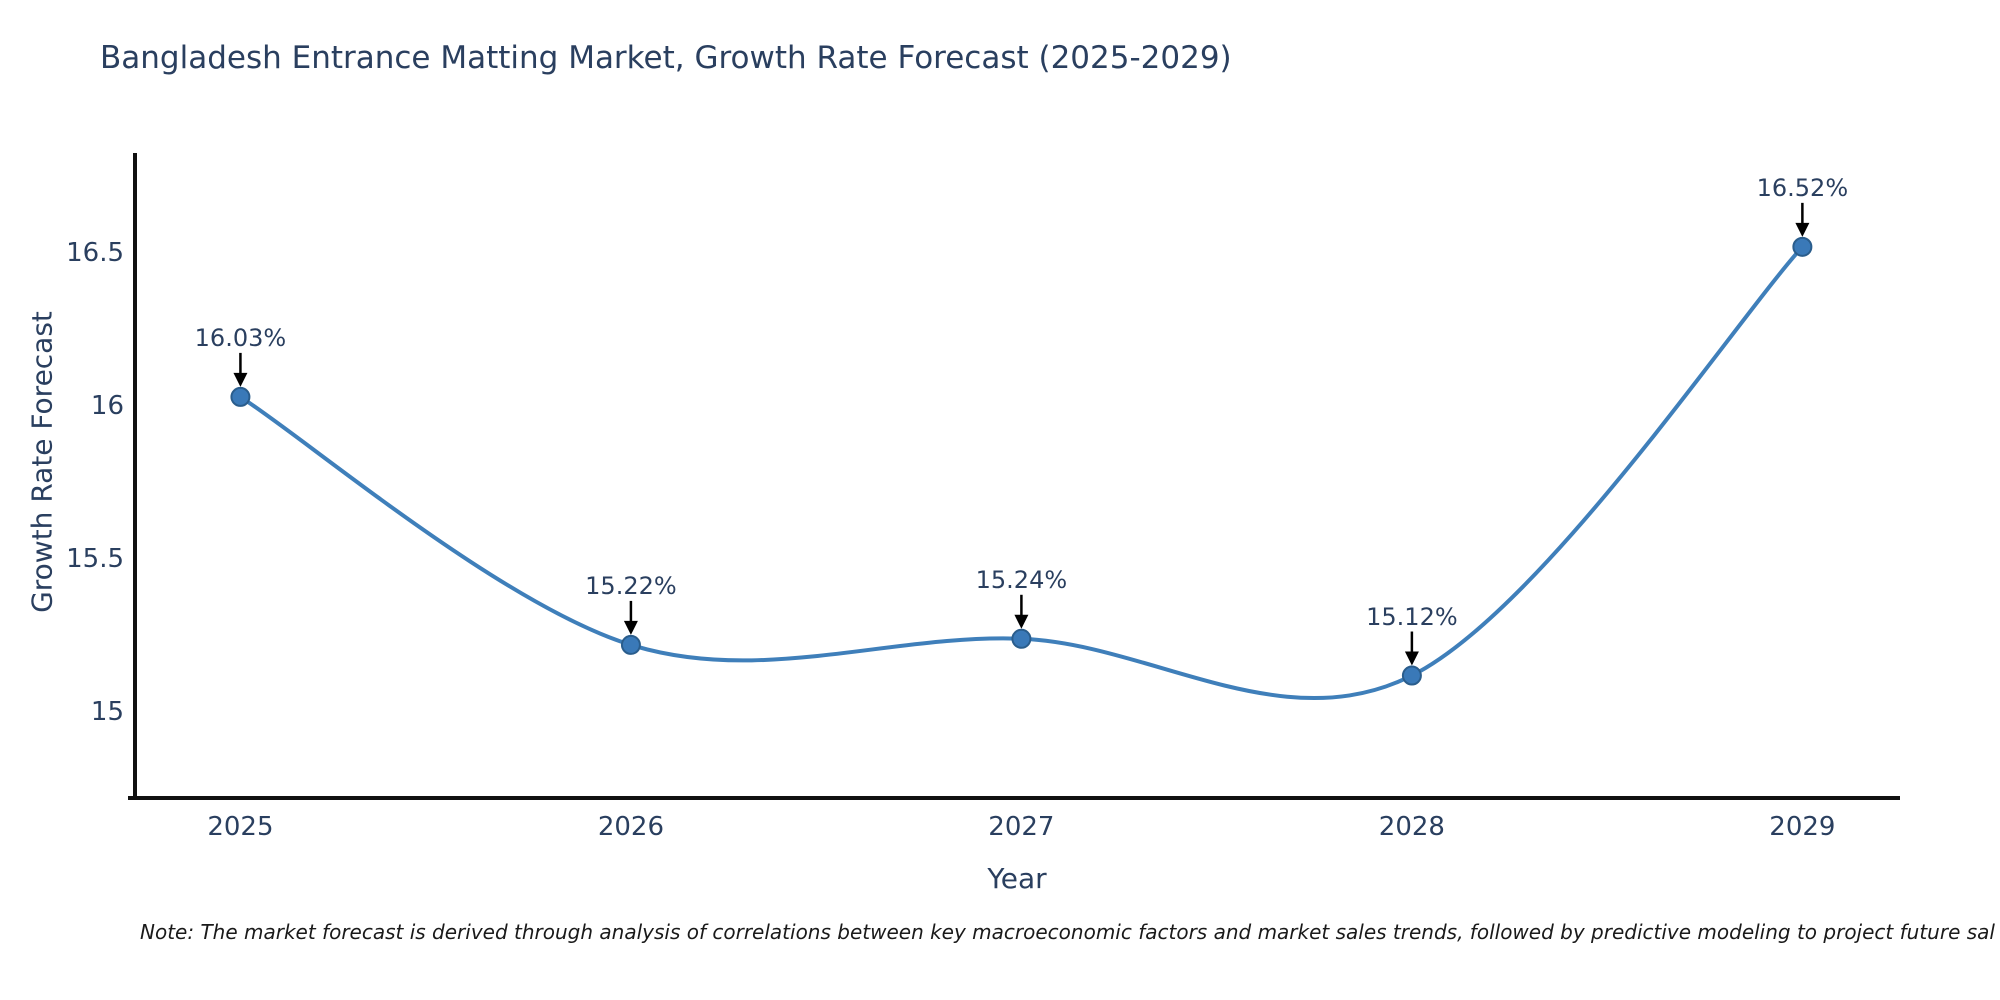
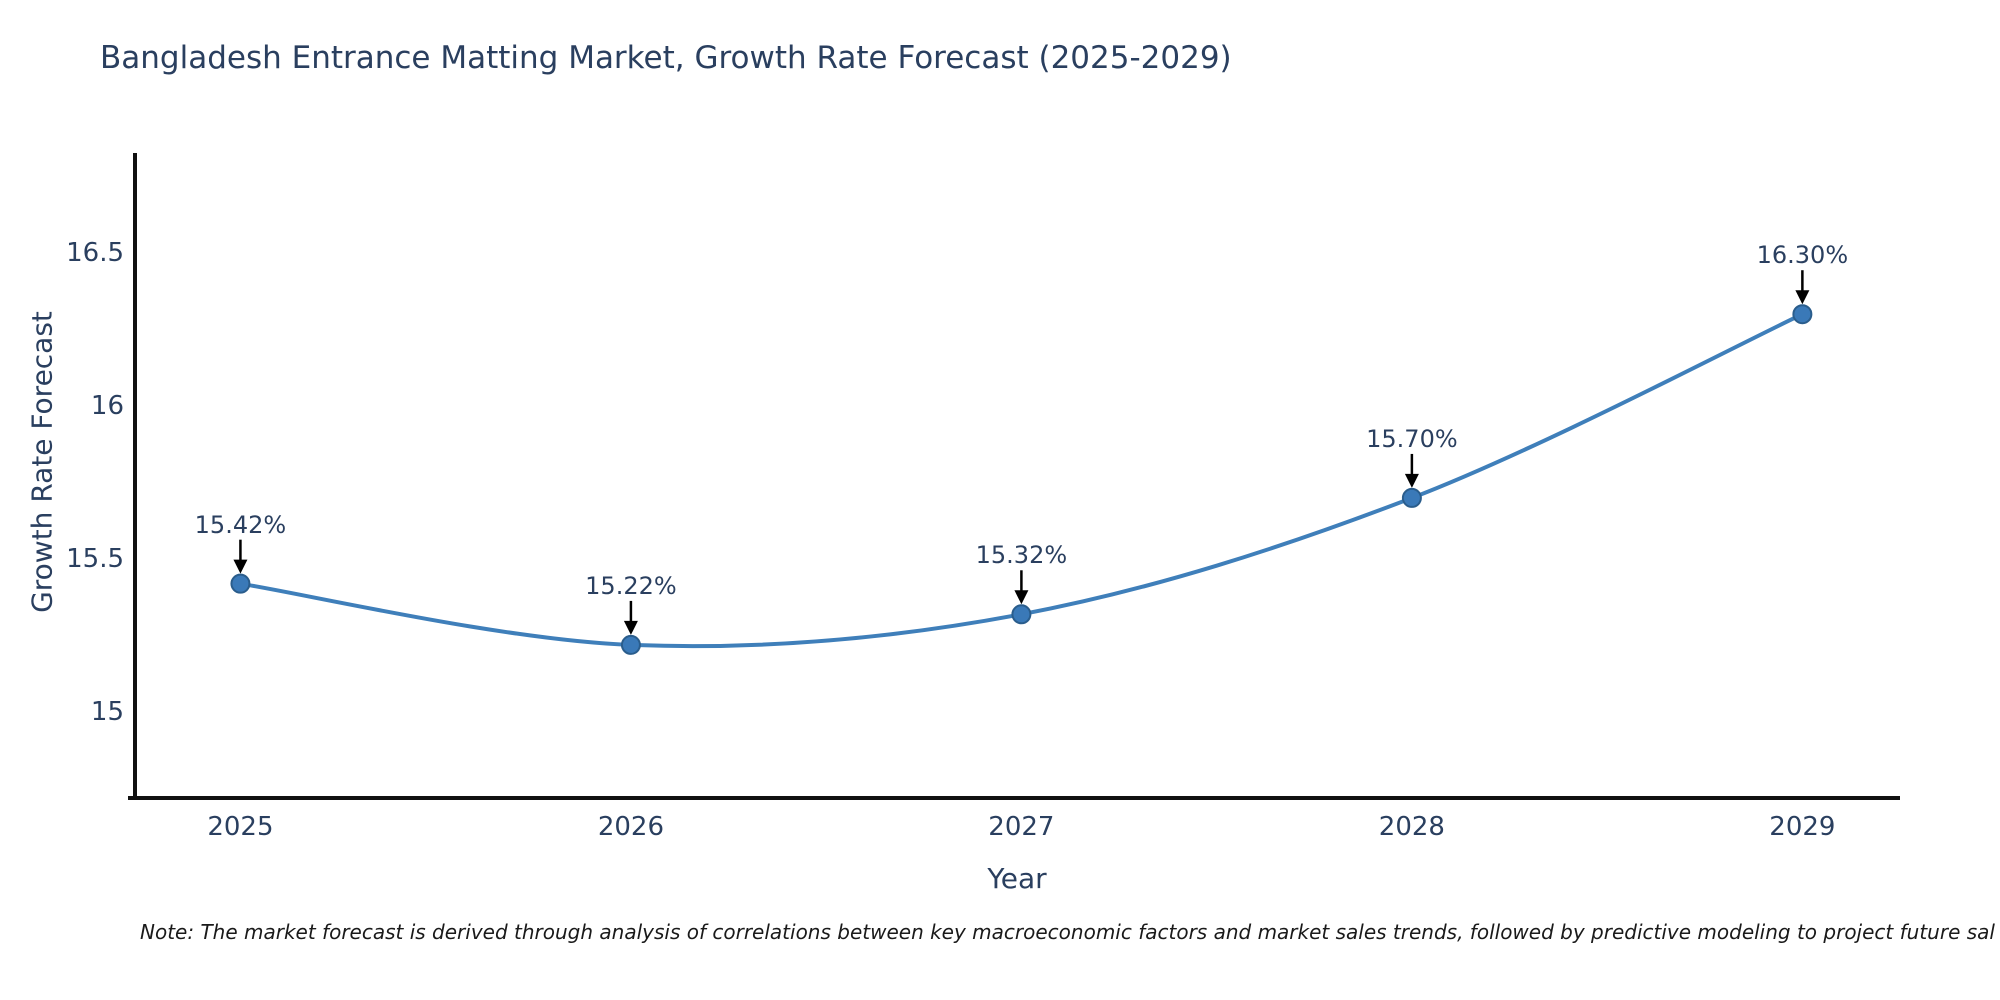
2025: 16.03% -> 15.42%
2027: 15.24% -> 15.32%
2028: 15.12% -> 15.70%
2029: 16.52% -> 16.30%
